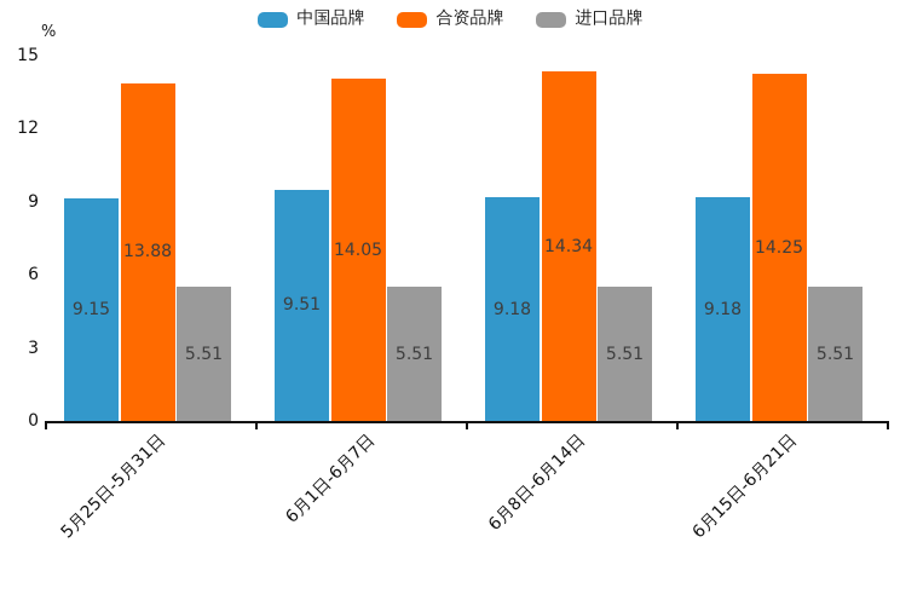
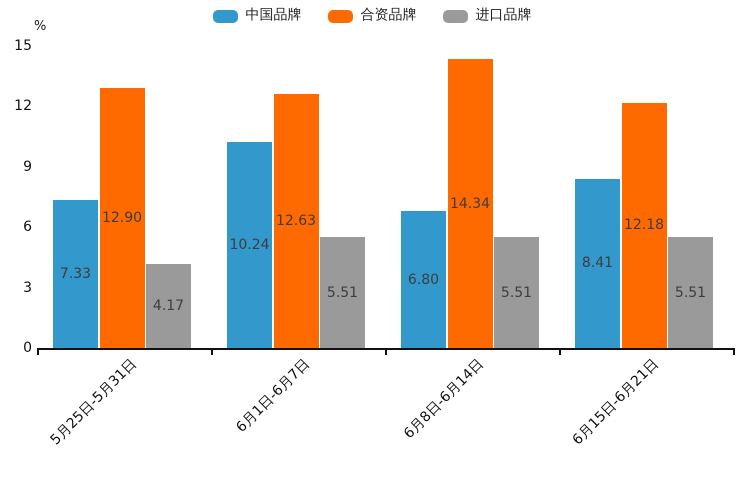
中国品牌/5月25日-5月31日: 9.15 -> 7.33
合资品牌/5月25日-5月31日: 13.88 -> 12.90
进口品牌/5月25日-5月31日: 5.51 -> 4.17
中国品牌/6月1日-6月7日: 9.51 -> 10.24
合资品牌/6月1日-6月7日: 14.05 -> 12.63
中国品牌/6月8日-6月14日: 9.18 -> 6.80
中国品牌/6月15日-6月21日: 9.18 -> 8.41
合资品牌/6月15日-6月21日: 14.25 -> 12.18
